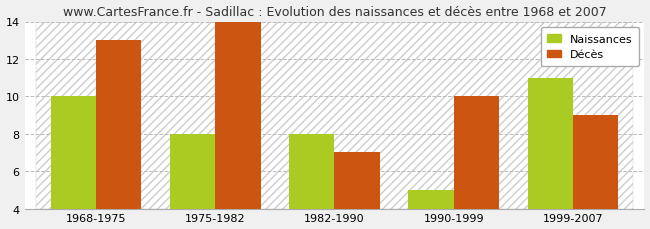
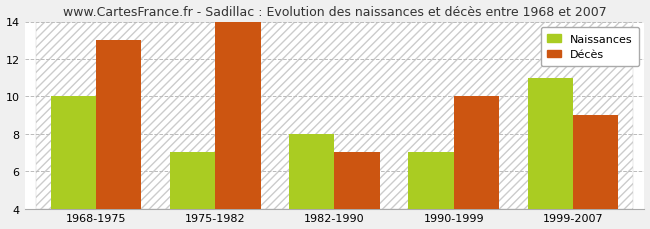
Naissances/1975-1982: 8 -> 7
Naissances/1990-1999: 5 -> 7
